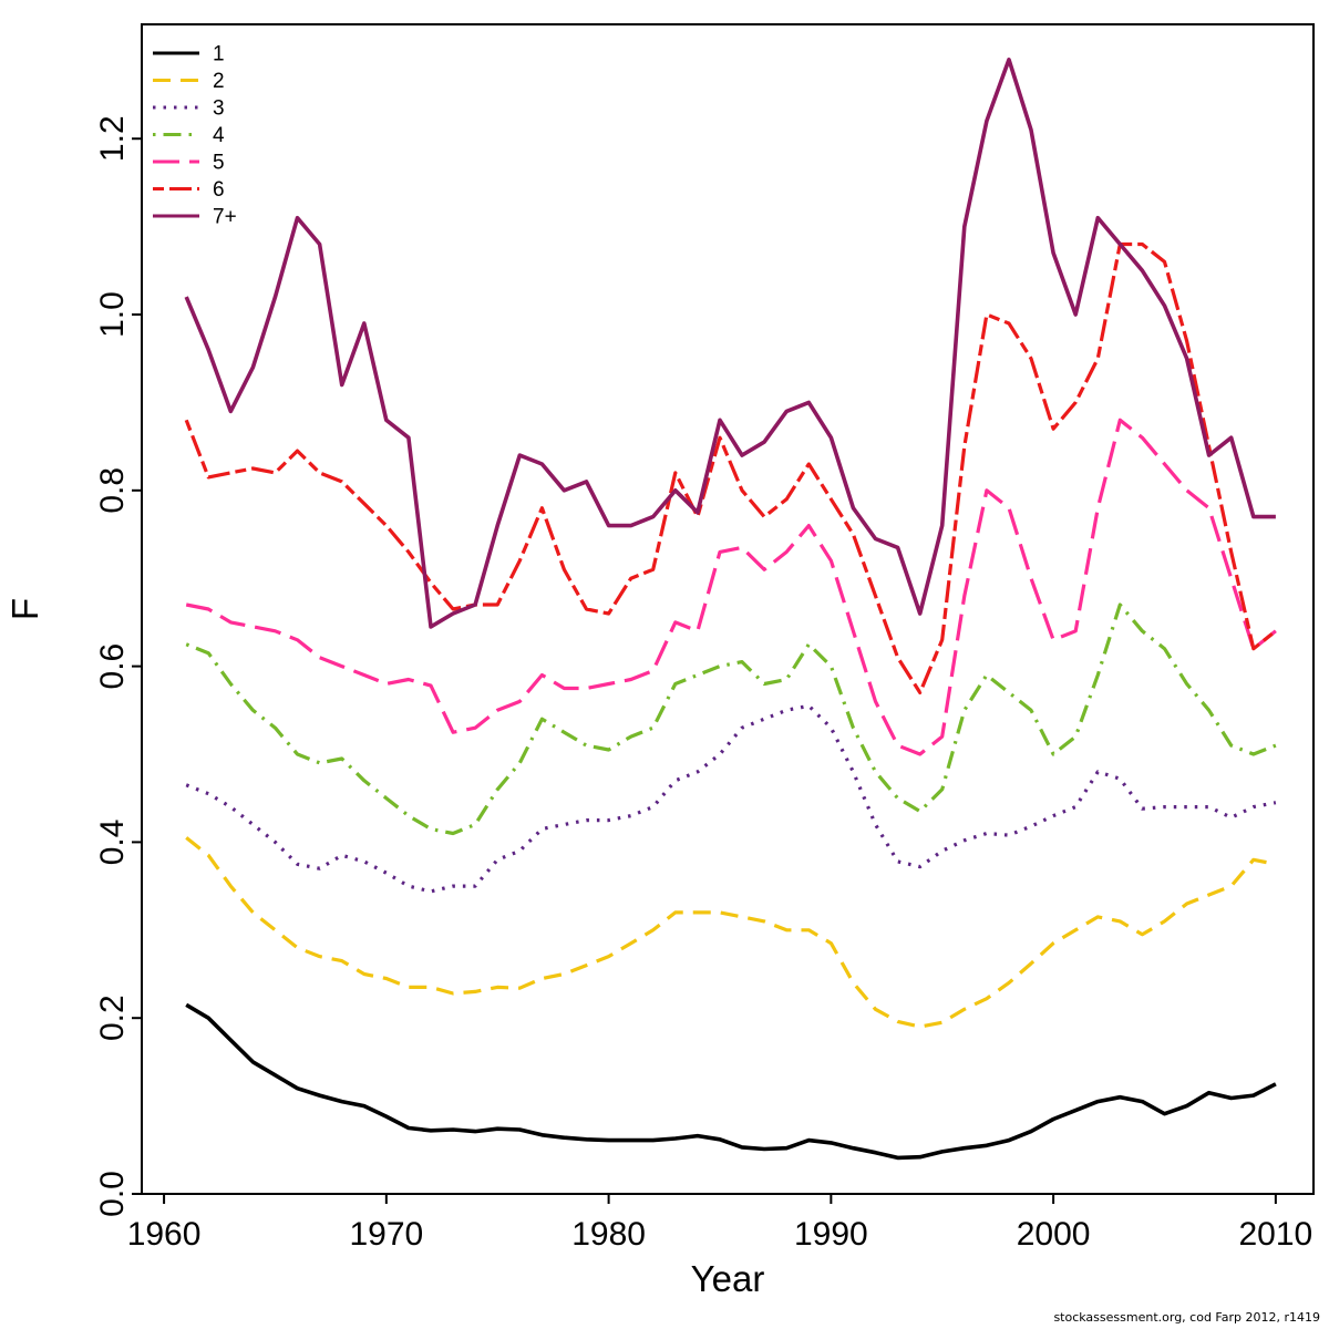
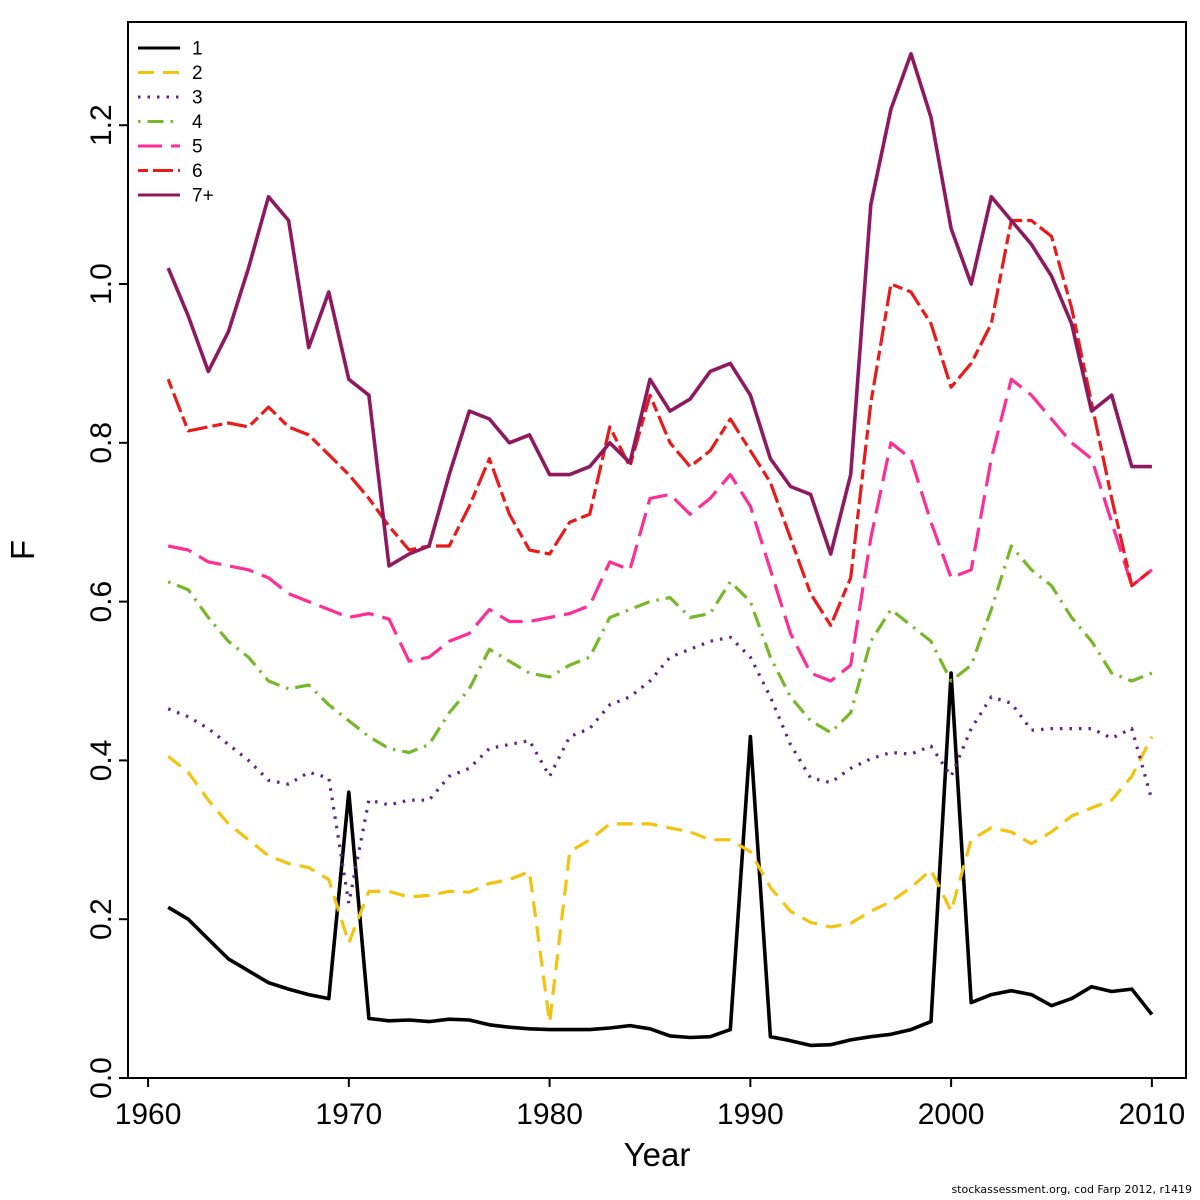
1/1970: 0.09 -> 0.36
2/1970: 0.24 -> 0.17
3/1970: 0.36 -> 0.22
2/1980: 0.27 -> 0.07
3/1980: 0.42 -> 0.38
1/1990: 0.06 -> 0.43
1/2000: 0.09 -> 0.51
2/2000: 0.28 -> 0.21
3/2000: 0.43 -> 0.38
1/2010: 0.12 -> 0.08
2/2010: 0.38 -> 0.43
3/2010: 0.45 -> 0.35
